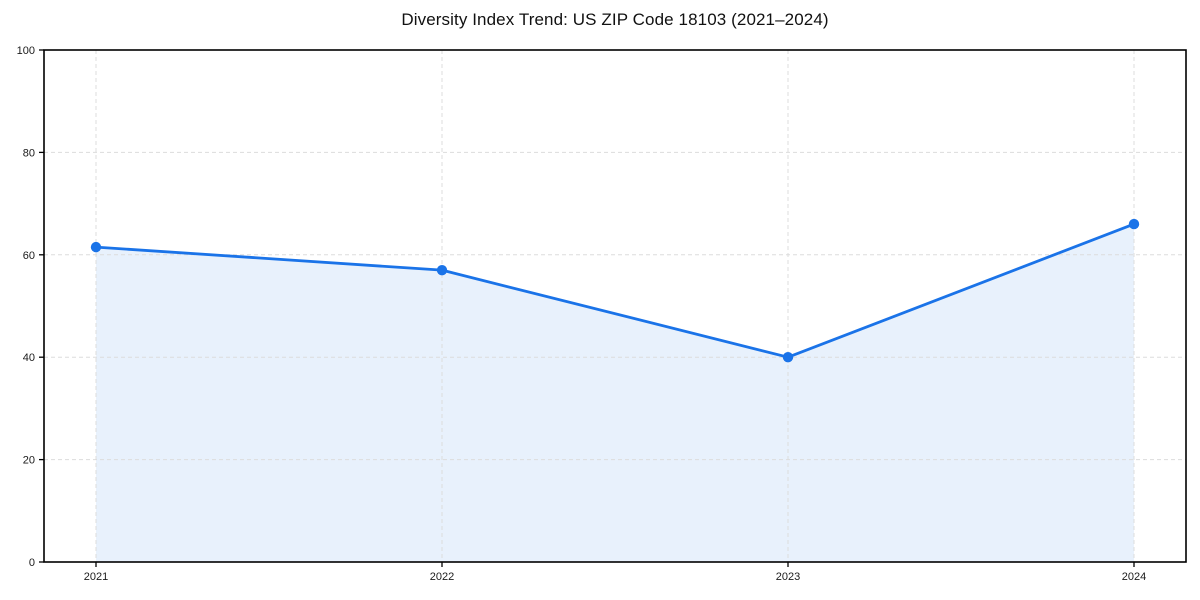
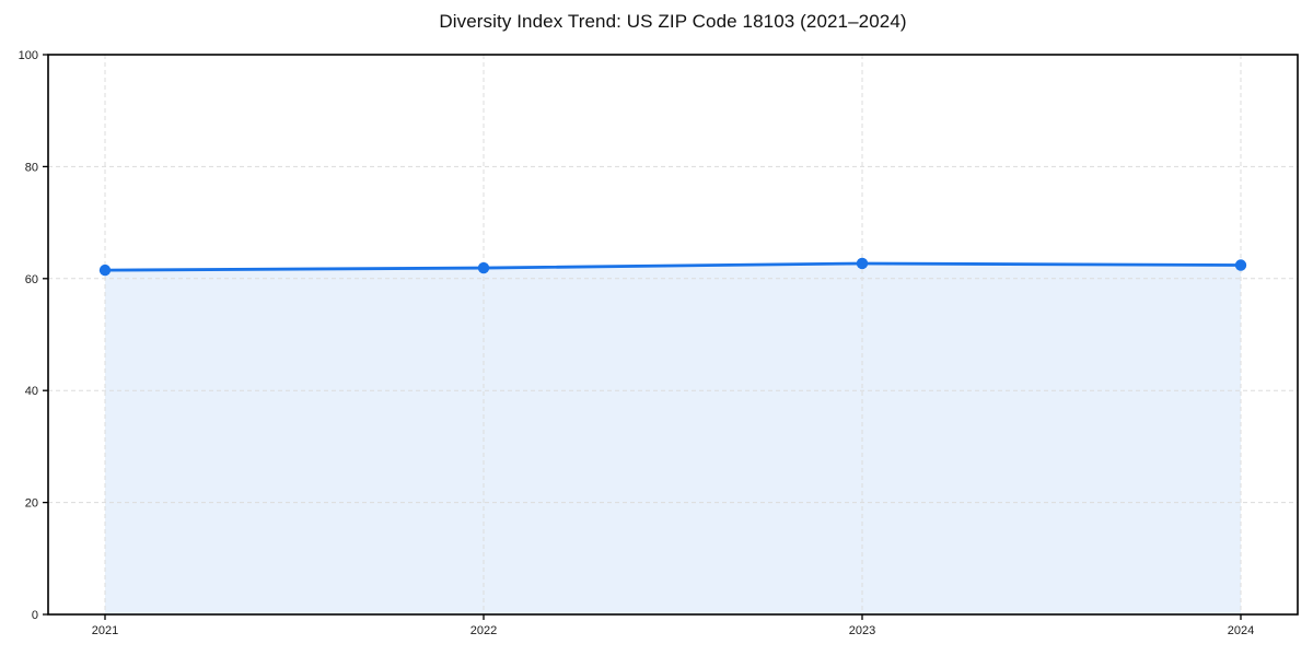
2022: 57 -> 62
2023: 40 -> 63
2024: 66 -> 62
